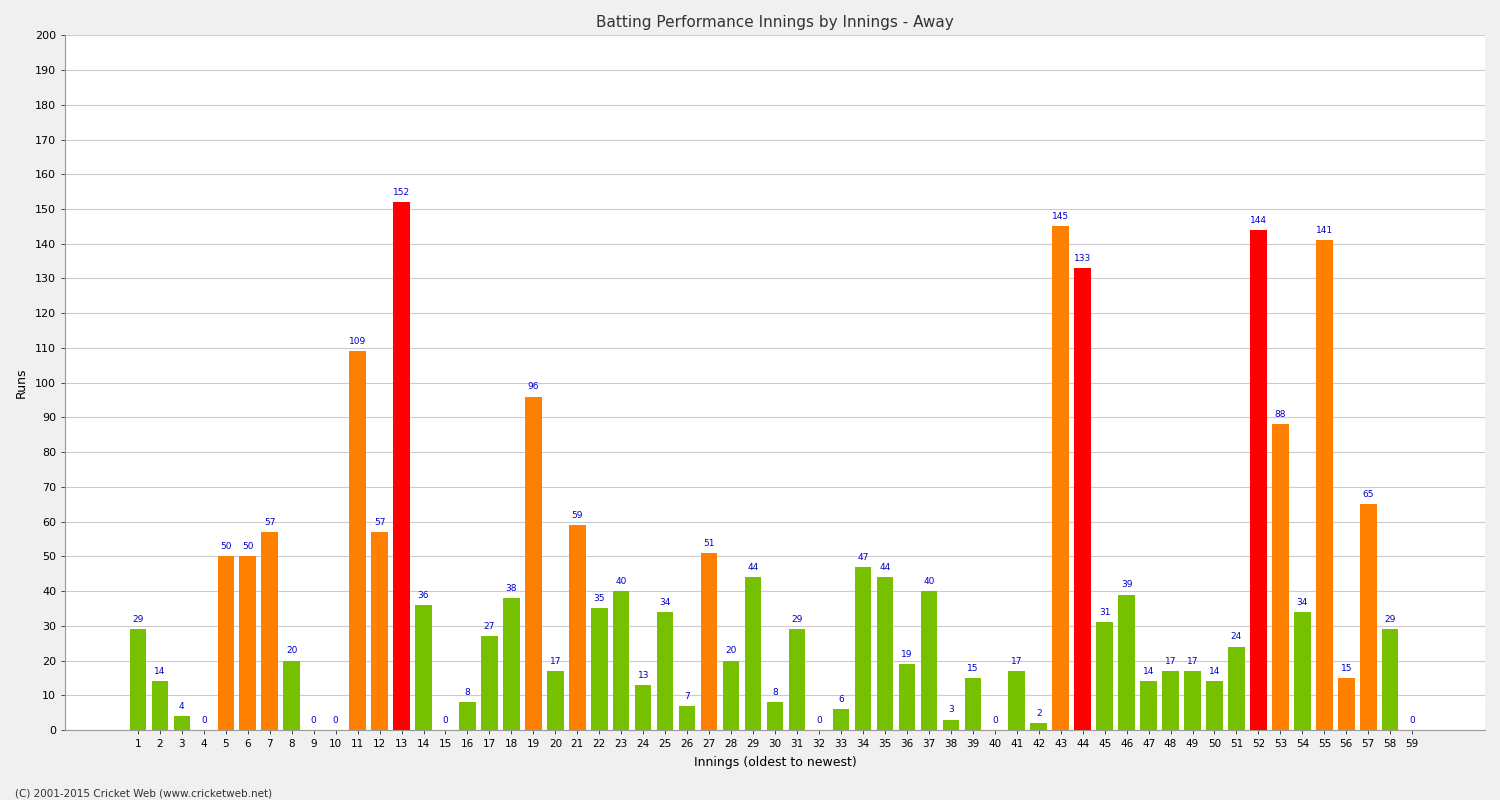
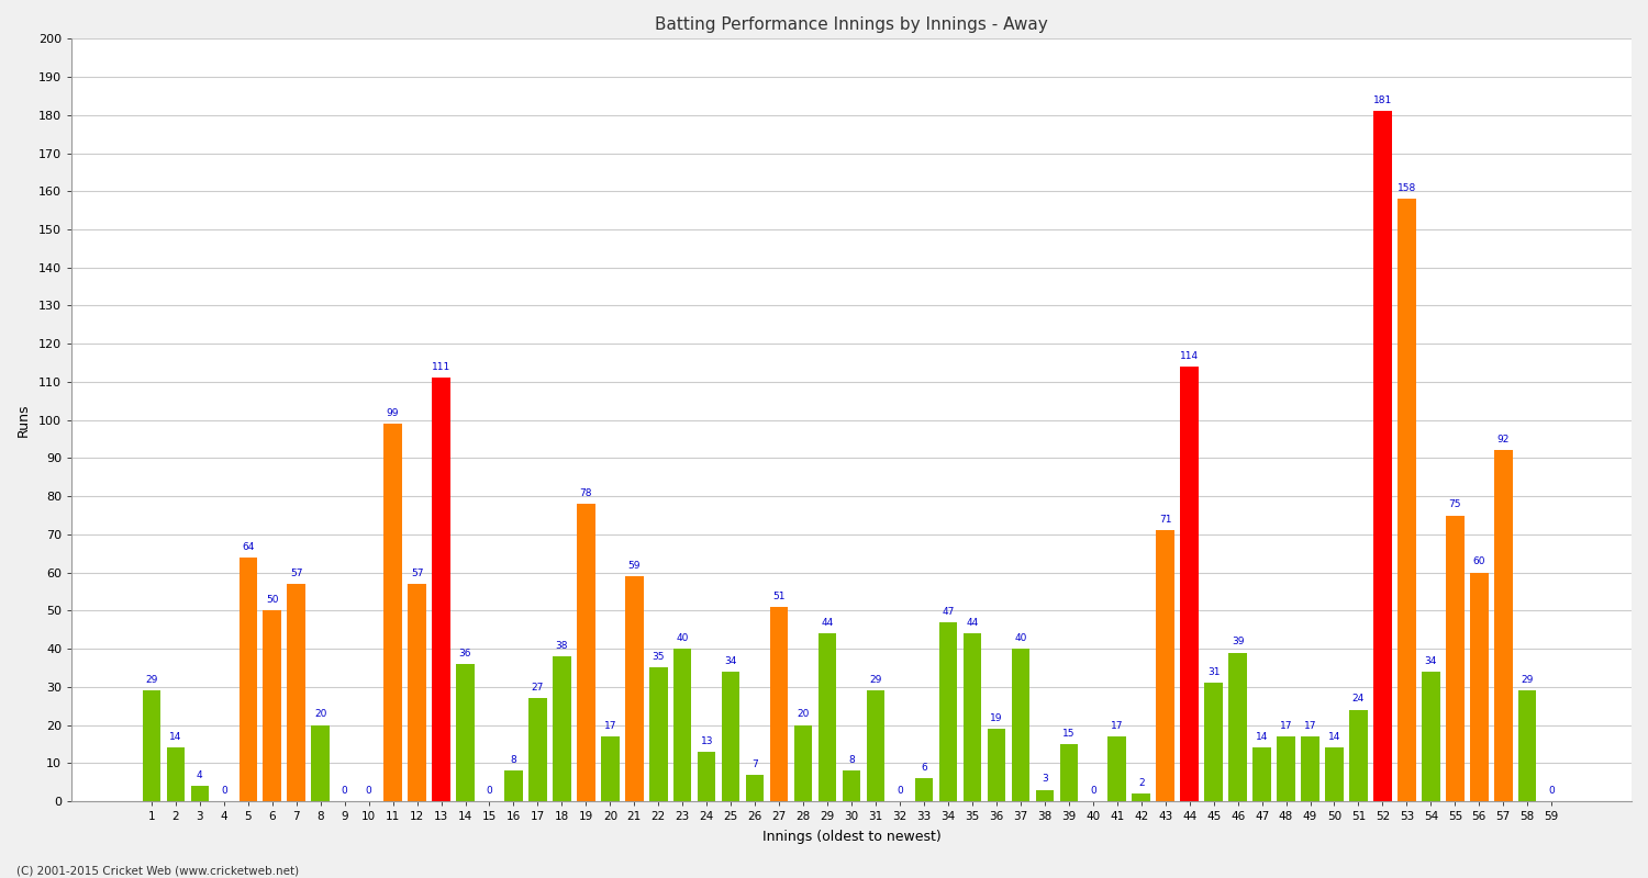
5: 50 -> 64
11: 109 -> 99
13: 152 -> 111
19: 96 -> 78
43: 145 -> 71
44: 133 -> 114
52: 144 -> 181
53: 88 -> 158
55: 141 -> 75
56: 15 -> 60
57: 65 -> 92
